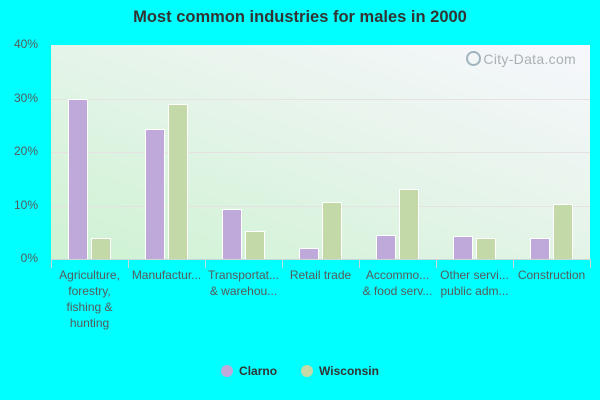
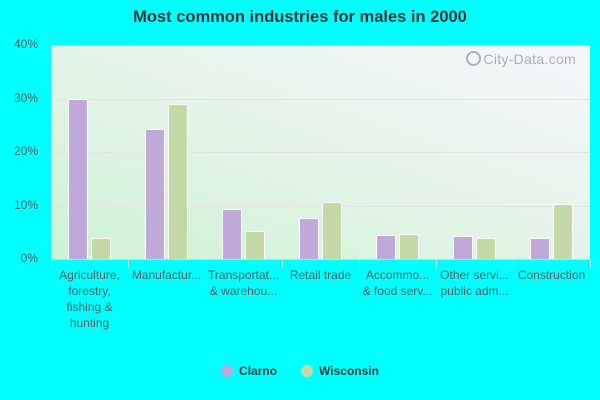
Clarno/Retail trade: 2% -> 8%
Wisconsin/Accommo... & food serv...: 13% -> 5%
